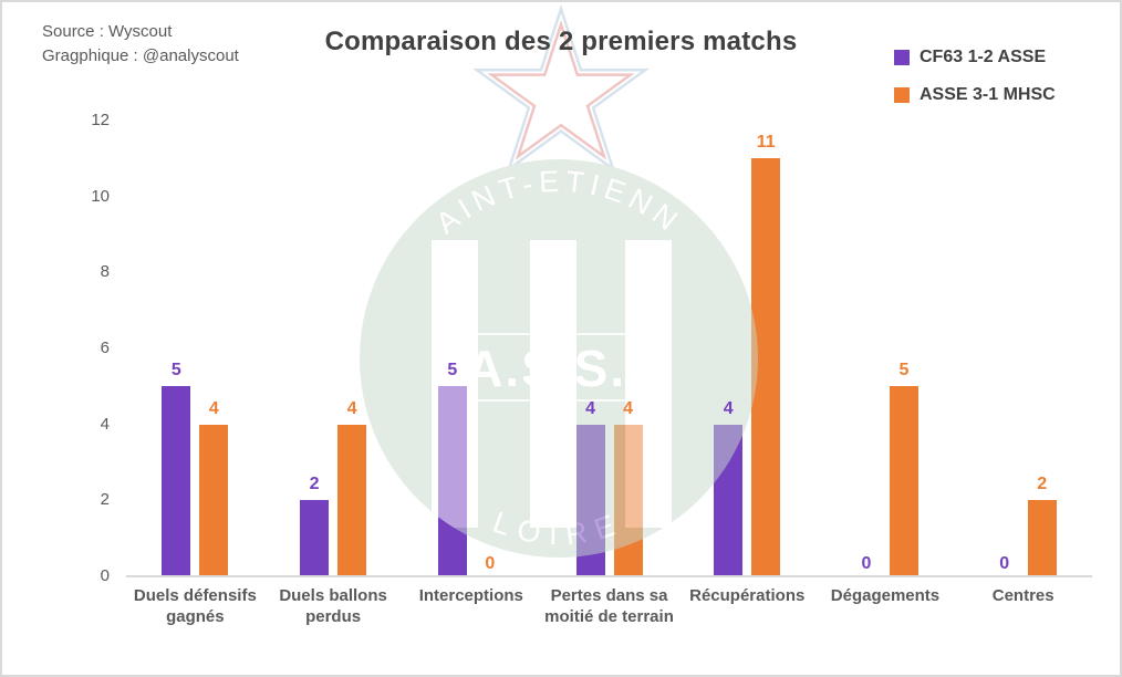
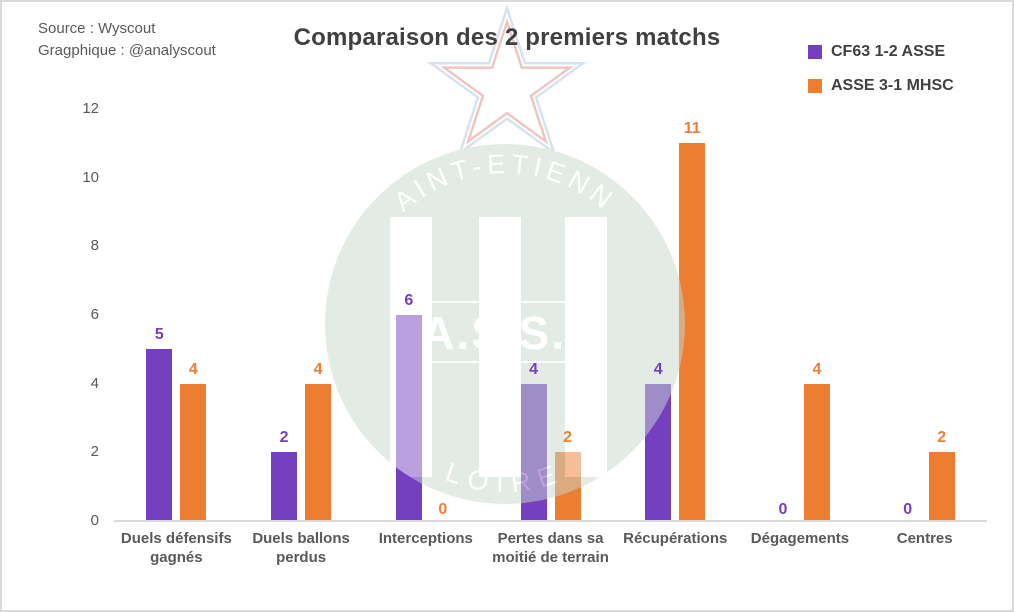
CF63 1-2 ASSE/Interceptions: 5 -> 6
ASSE 3-1 MHSC/Pertes dans sa moitié de terrain: 4 -> 2
ASSE 3-1 MHSC/Dégagements: 5 -> 4
